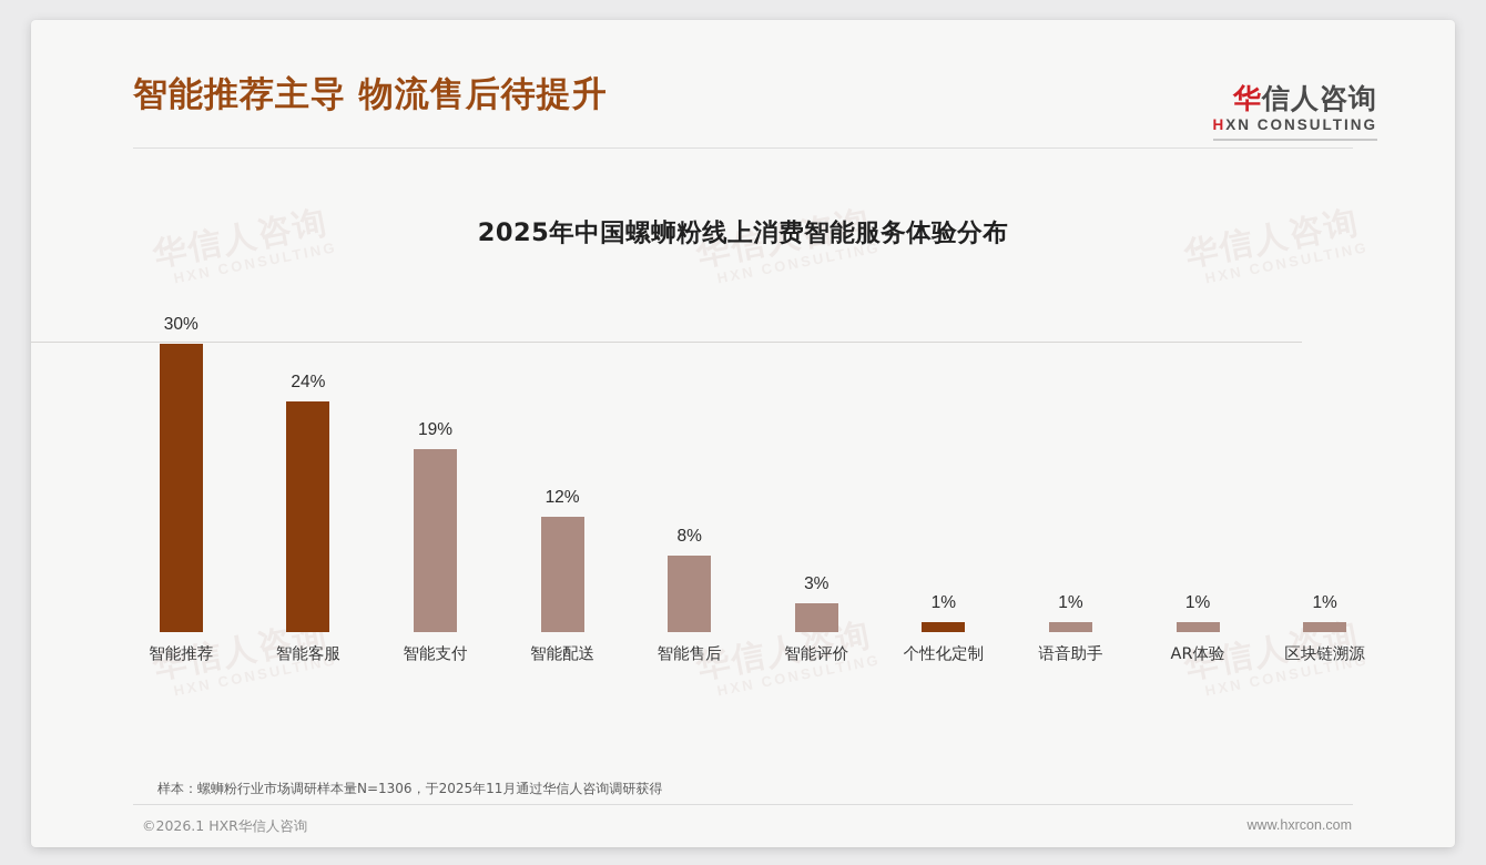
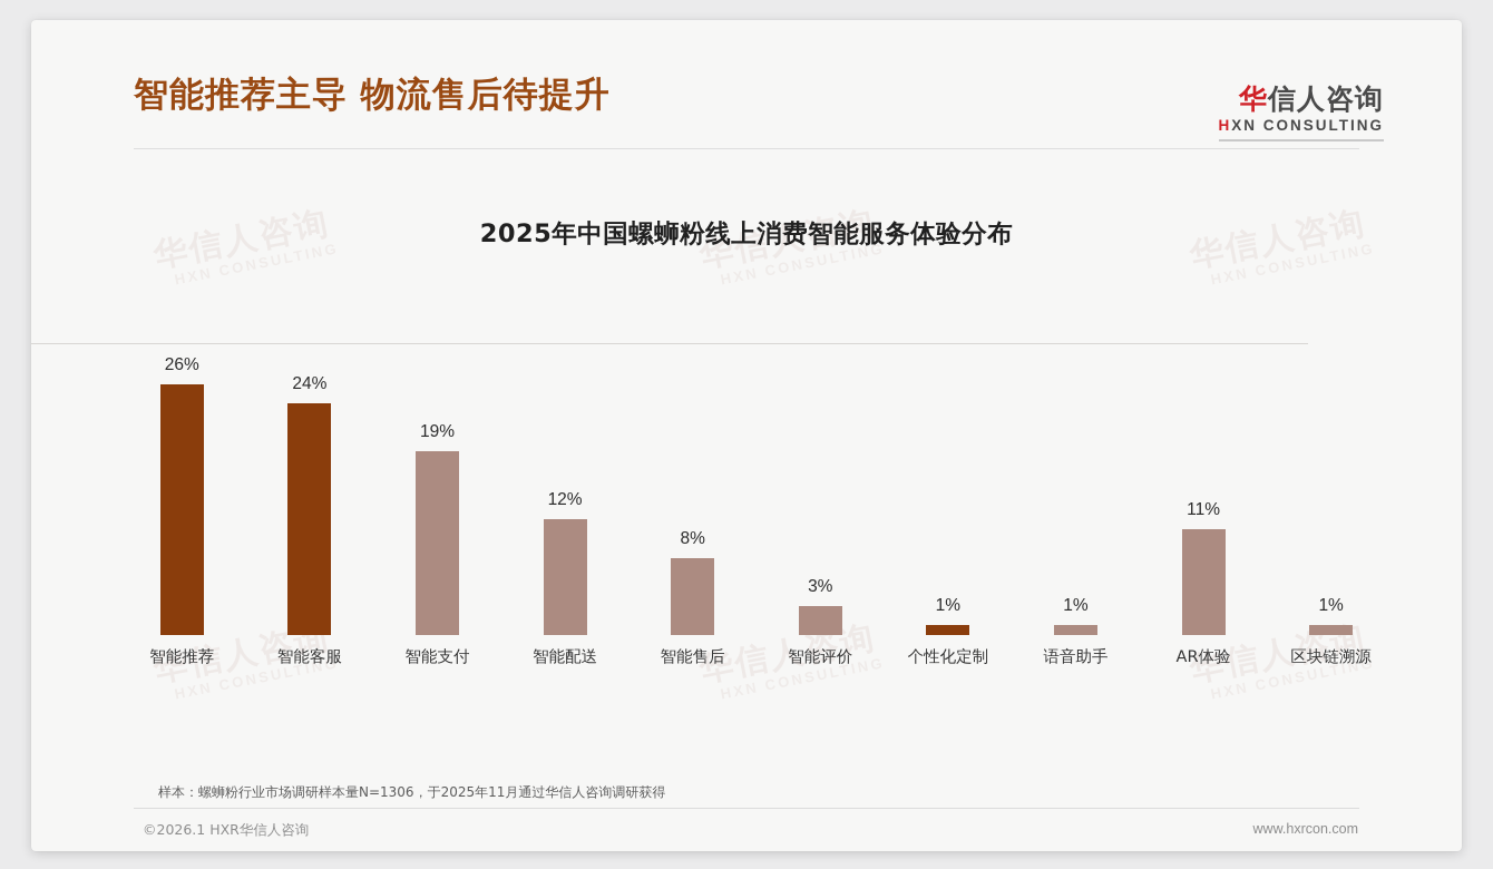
智能推荐: 30% -> 26%
AR体验: 1% -> 11%
